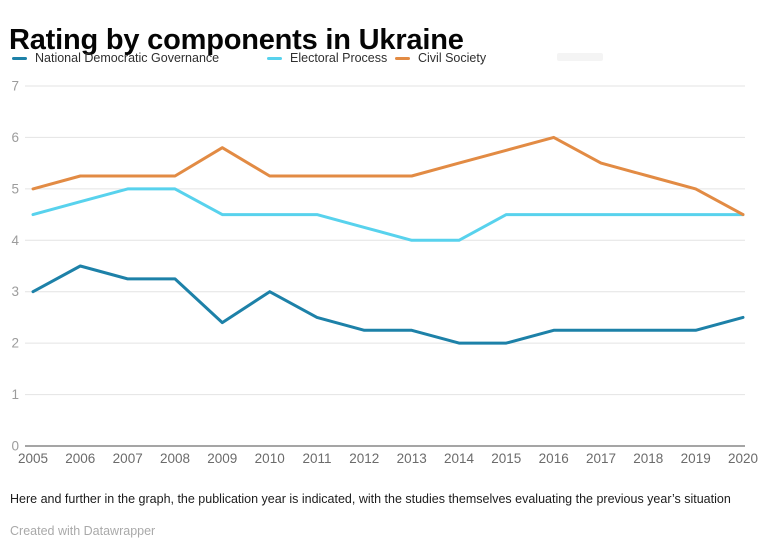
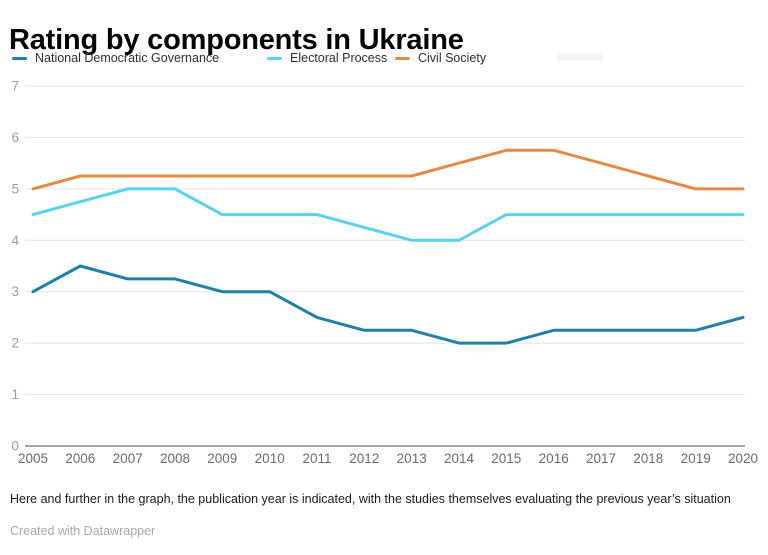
National Democratic Governance/2009: 2.4 -> 3.0
Civil Society/2009: 5.8 -> 5.2
Civil Society/2016: 6.0 -> 5.8
Civil Society/2020: 4.5 -> 5.0
